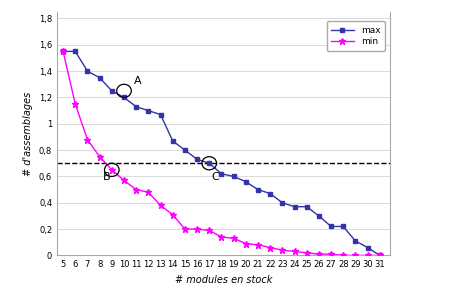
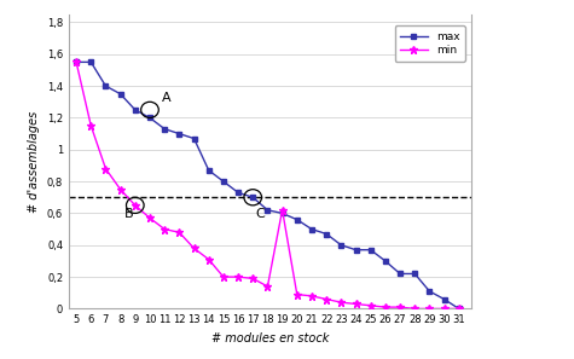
min/19: 0,13 -> 0,62
